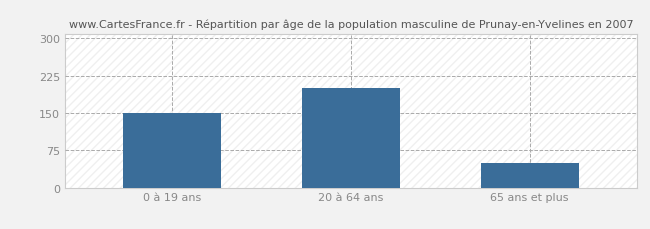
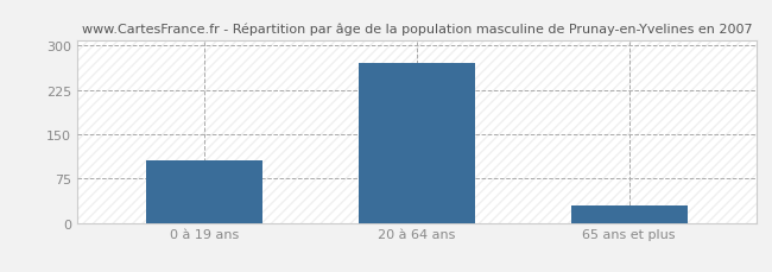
0 à 19 ans: 150 -> 105
20 à 64 ans: 200 -> 270
65 ans et plus: 50 -> 30
